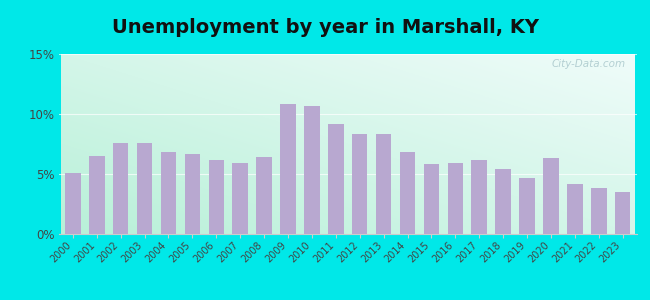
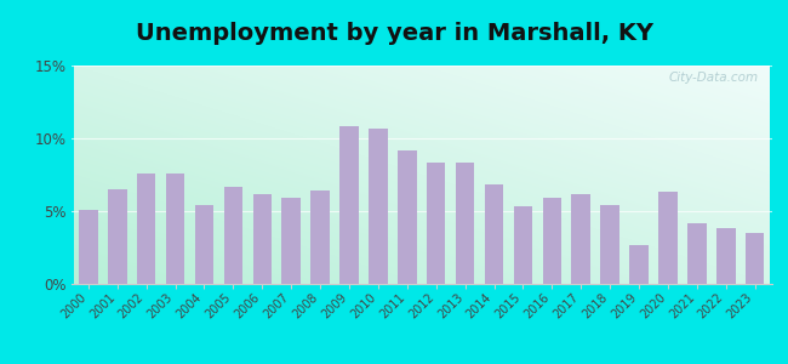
2004: 6.8% -> 5.4%
2015: 5.8% -> 5.3%
2019: 4.7% -> 2.7%
